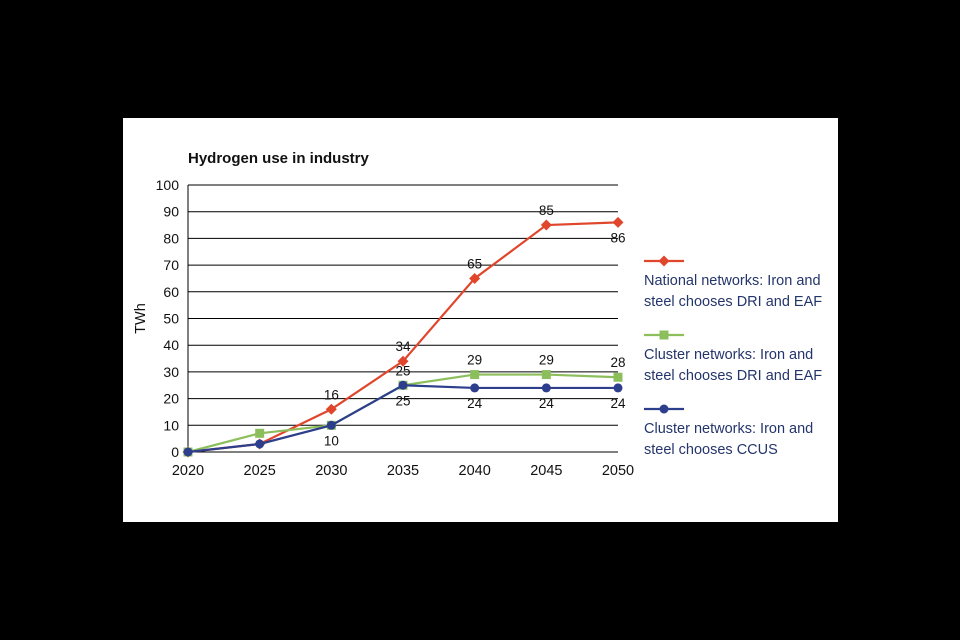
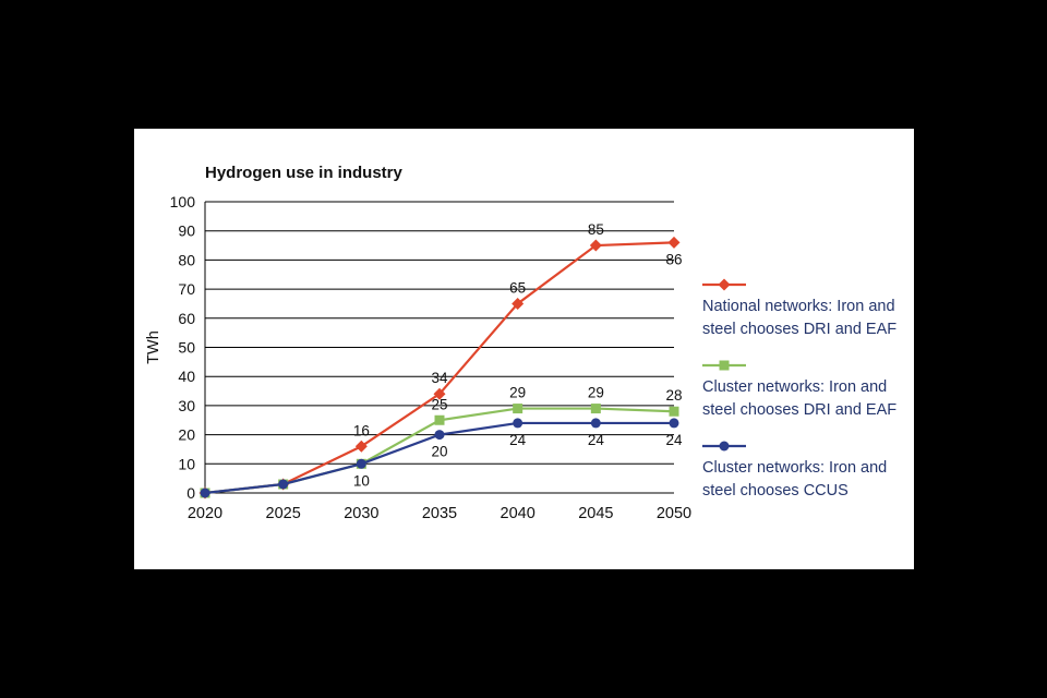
Cluster networks: Iron and steel chooses DRI and EAF/2025: 7 -> 3
Cluster networks: Iron and steel chooses CCUS/2035: 25 -> 20
